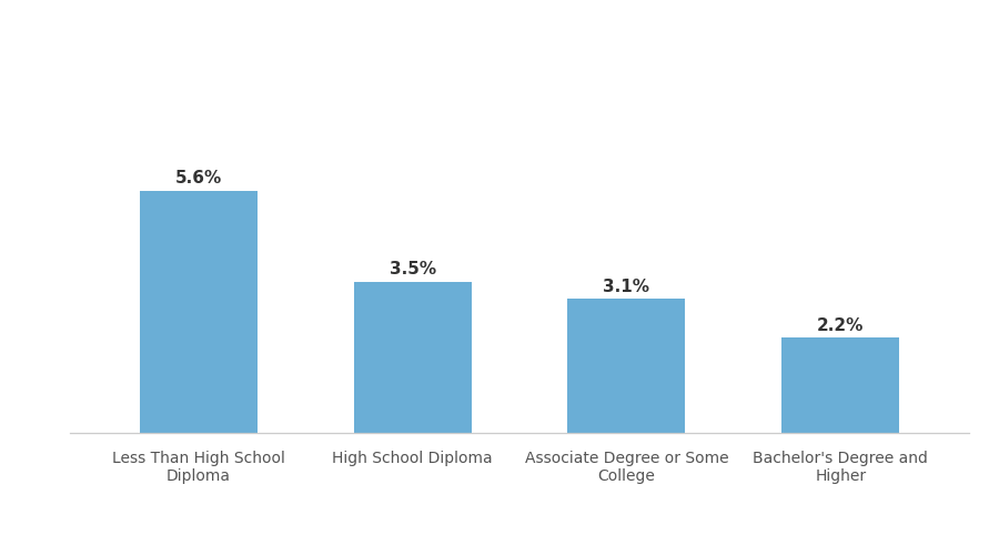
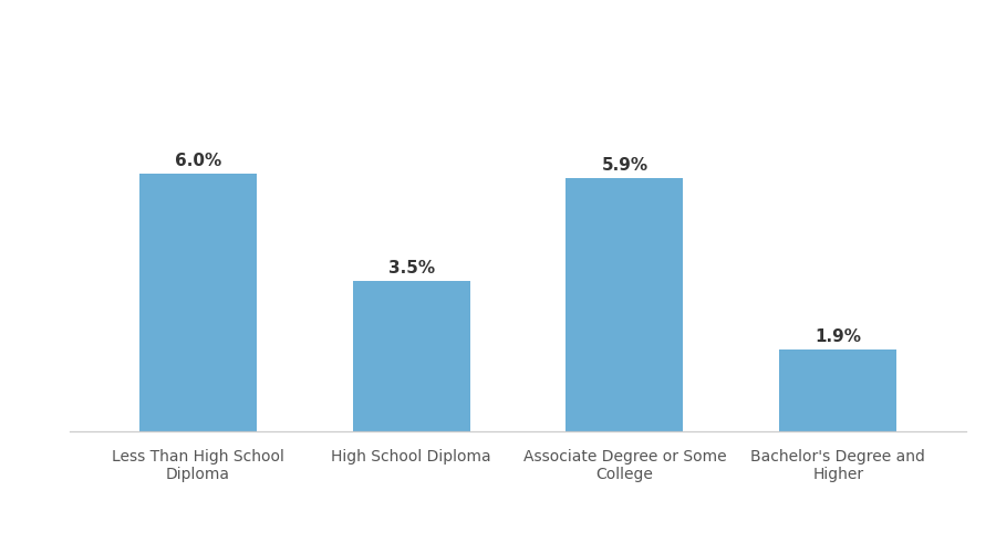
Less Than High School Diploma: 5.6% -> 6.0%
Associate Degree or Some College: 3.1% -> 5.9%
Bachelor's Degree and Higher: 2.2% -> 1.9%
